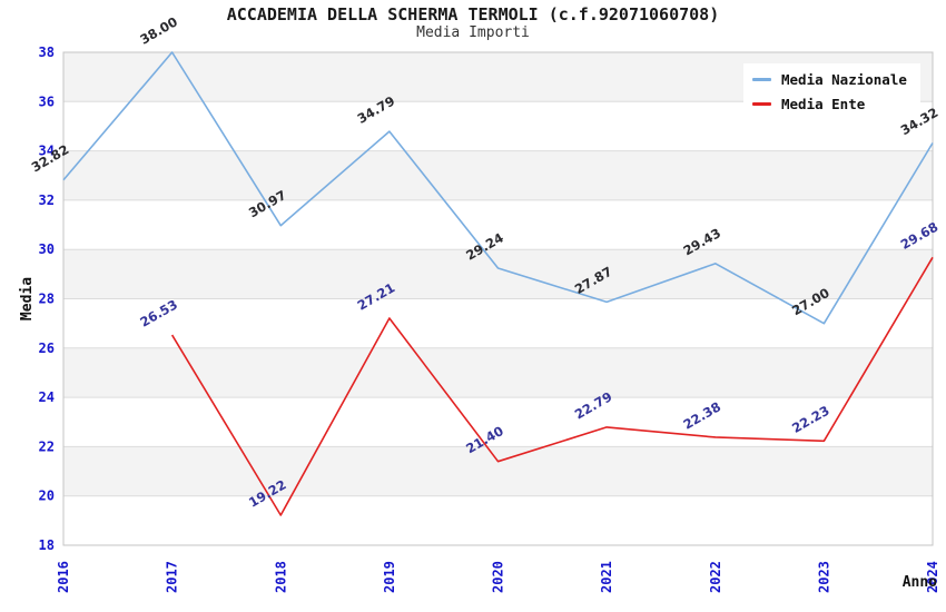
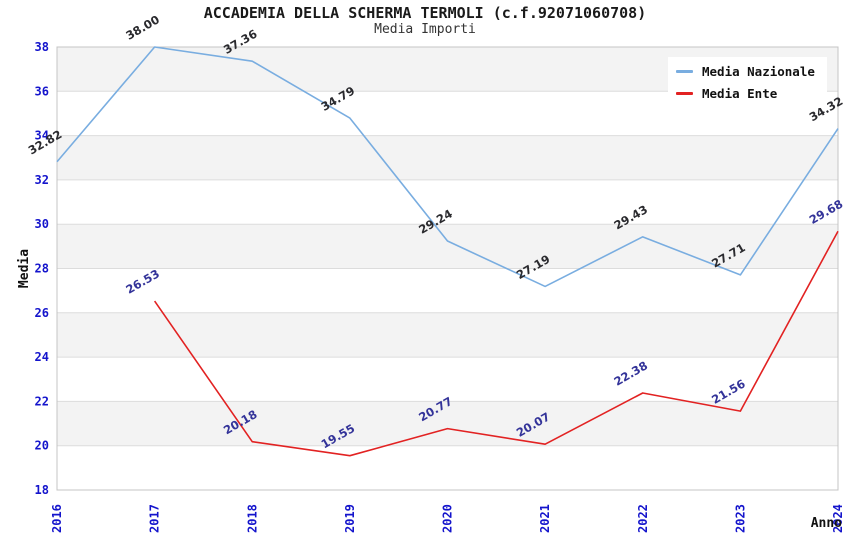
Media Nazionale/2018: 30.97 -> 37.36
Media Ente/2018: 19.22 -> 20.18
Media Ente/2019: 27.21 -> 19.55
Media Ente/2020: 21.40 -> 20.77
Media Nazionale/2021: 27.87 -> 27.19
Media Ente/2021: 22.79 -> 20.07
Media Nazionale/2023: 27.00 -> 27.71
Media Ente/2023: 22.23 -> 21.56
